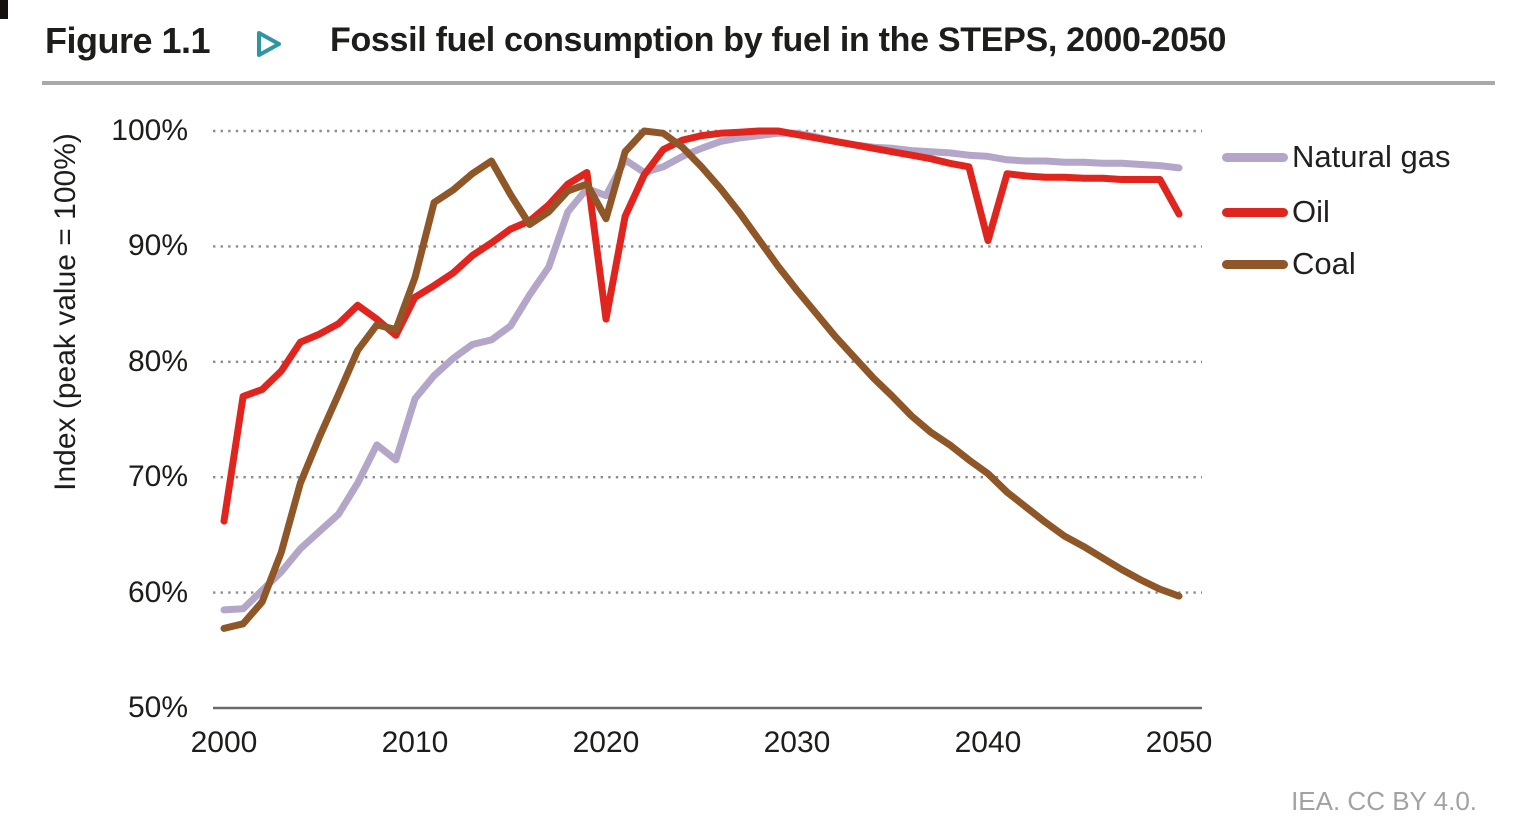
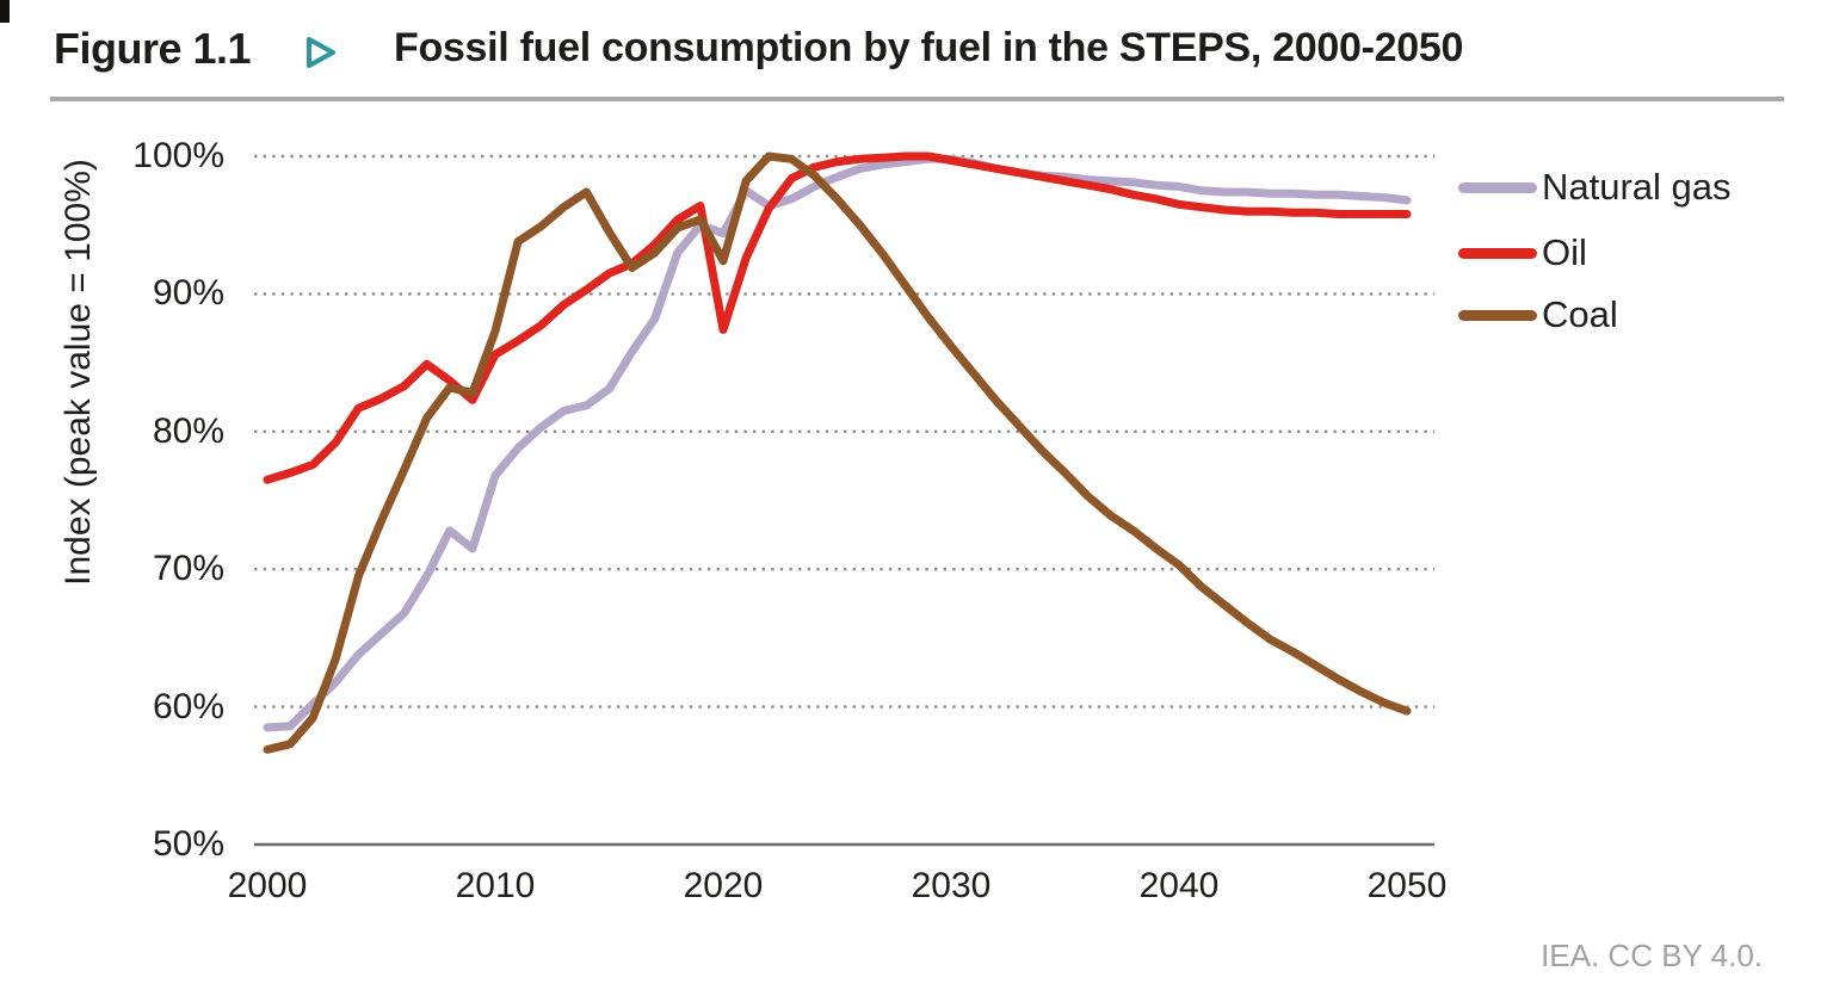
Oil/2000: 66.2% -> 76.5%
Oil/2020: 83.7% -> 87.4%
Oil/2040: 90.5% -> 96.5%
Oil/2050: 92.8% -> 95.8%
